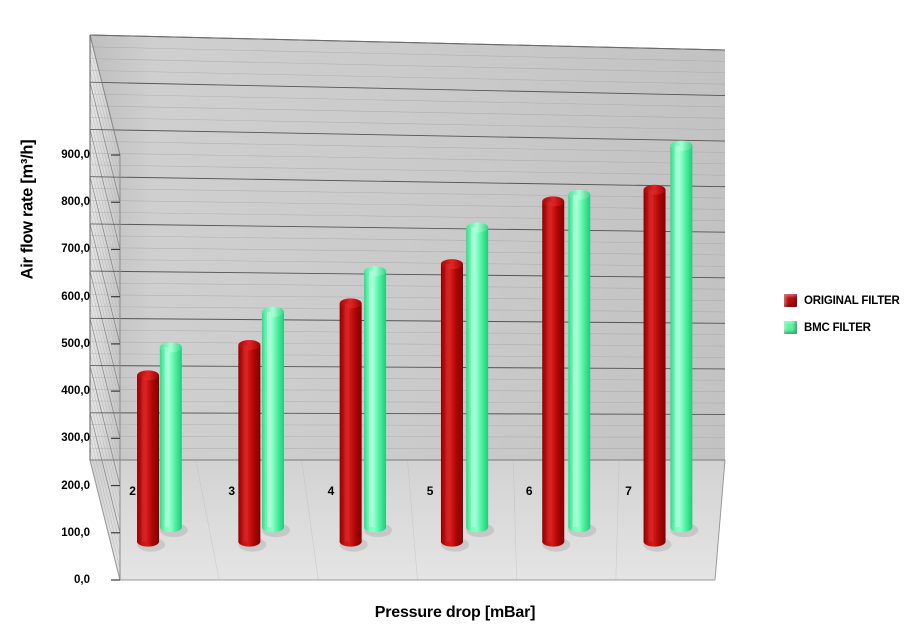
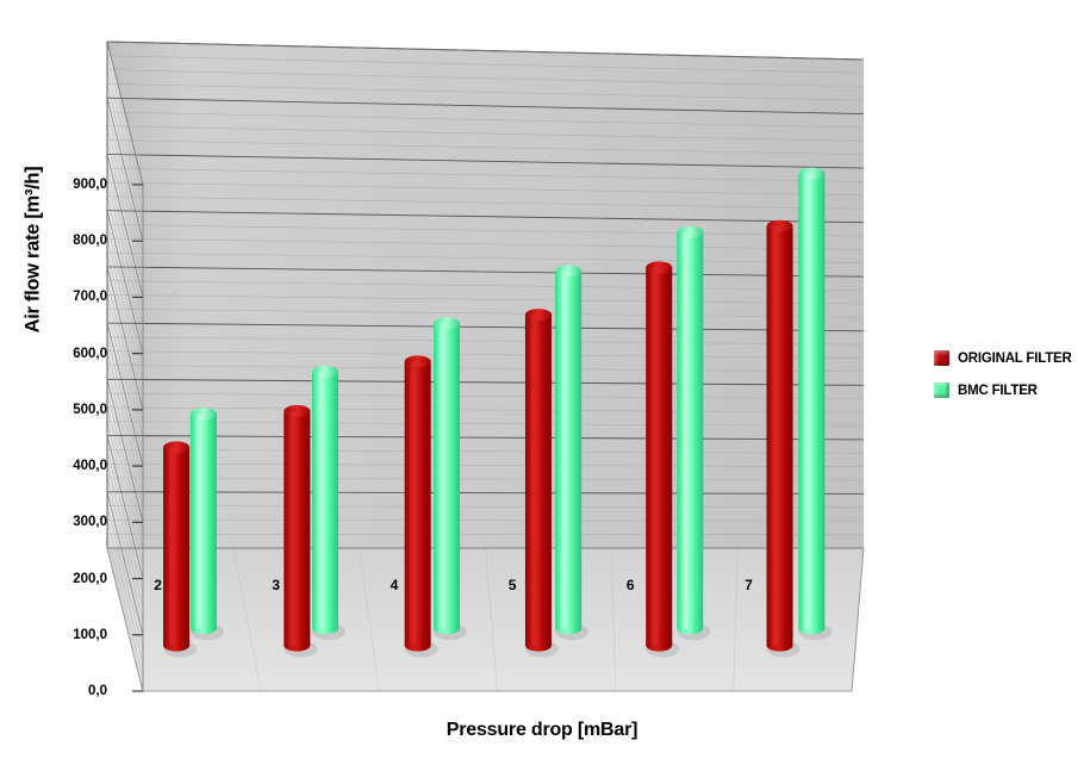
ORIGINAL FILTER/6: 740 -> 690
